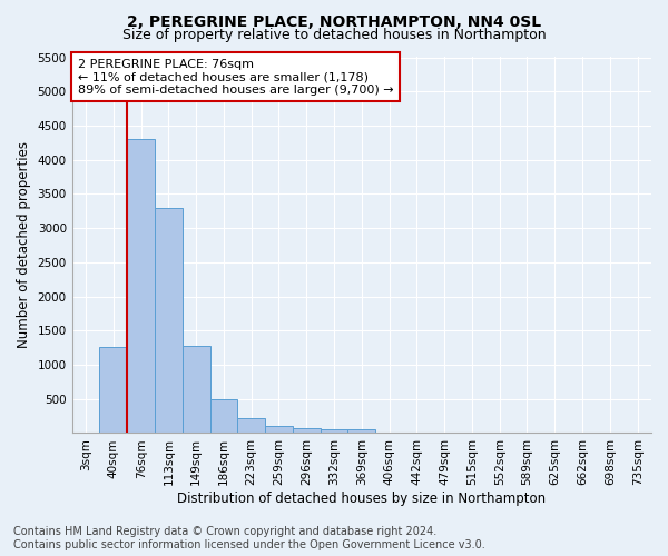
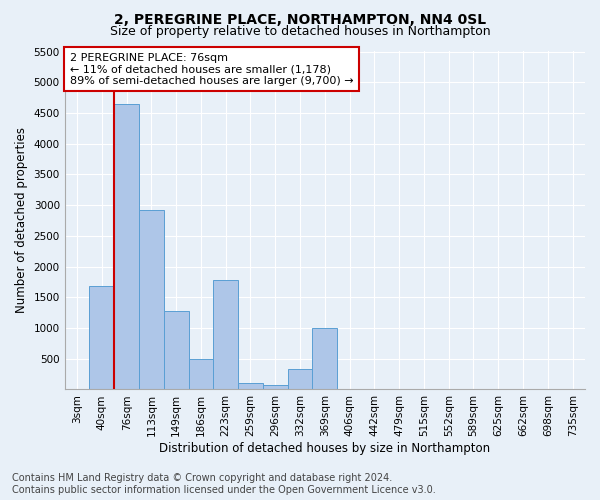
40sqm: 1260 -> 1680
76sqm: 4300 -> 4640
113sqm: 3300 -> 2920
223sqm: 220 -> 1780
332sqm: 60 -> 340
369sqm: 50 -> 1000
